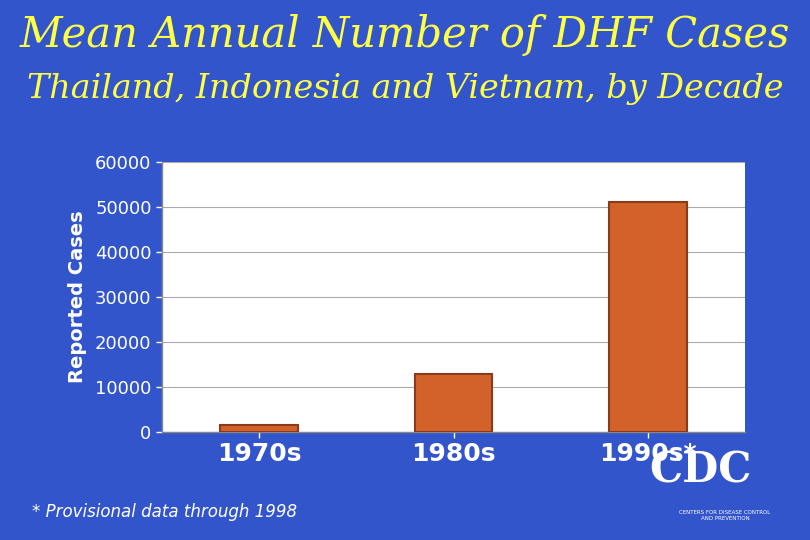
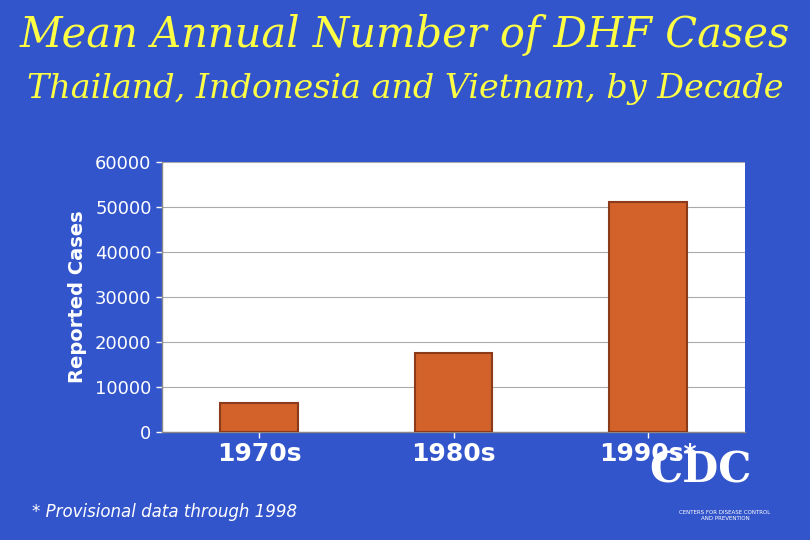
1970s: 1500 -> 6500
1980s: 13000 -> 17500
